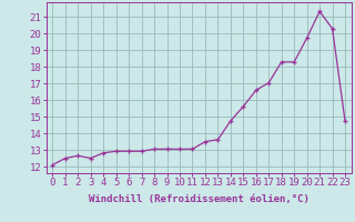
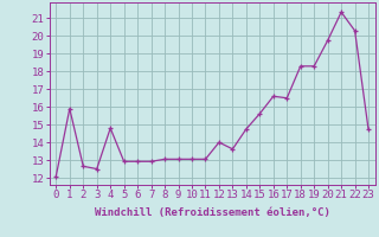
1: 12.5 -> 15.9
4: 12.8 -> 14.8
12: 13.5 -> 14.0
17: 17.1 -> 16.5
